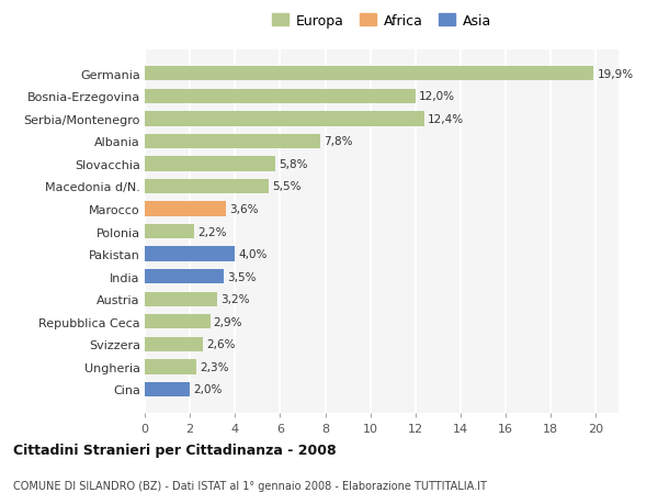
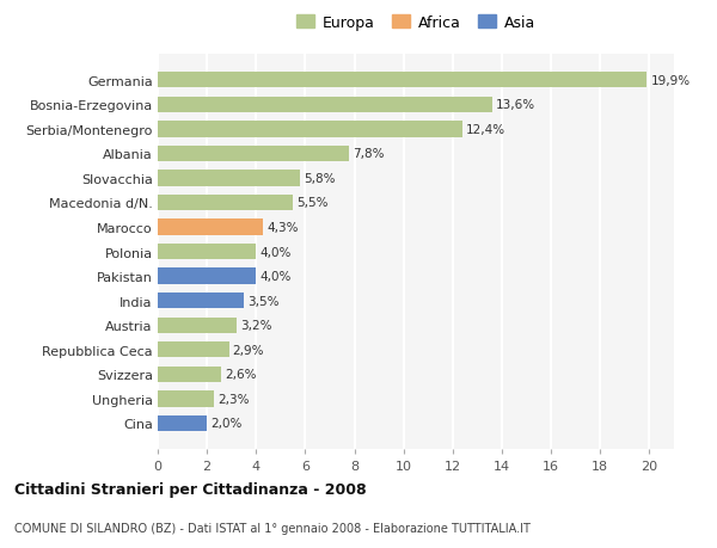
Bosnia-Erzegovina: 12,0% -> 13,6%
Marocco: 3,6% -> 4,3%
Polonia: 2,2% -> 4,0%
